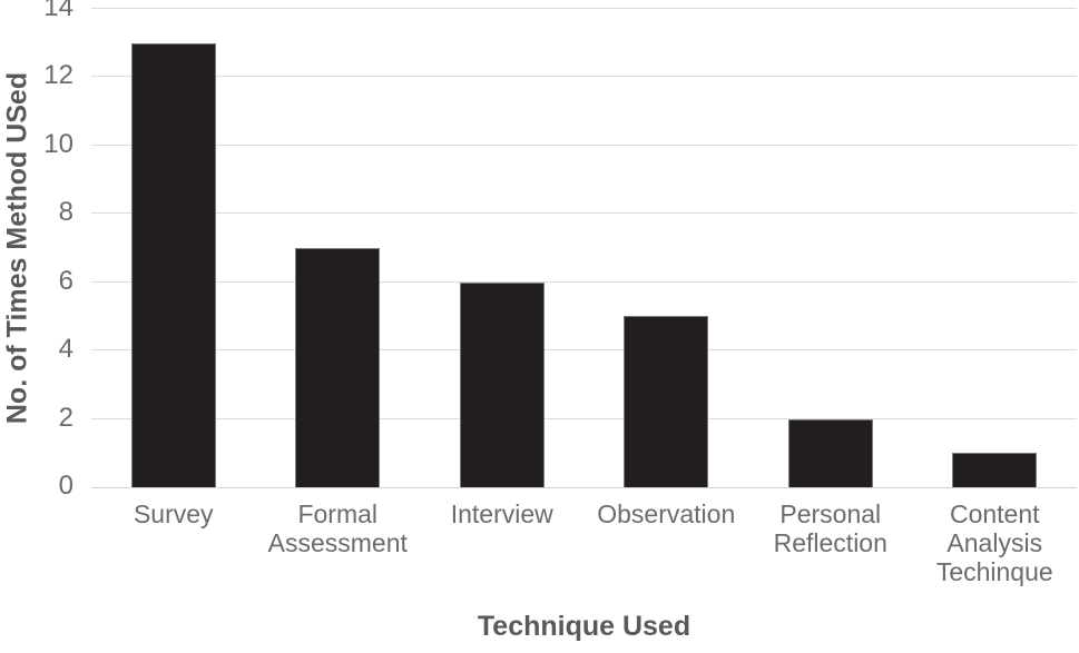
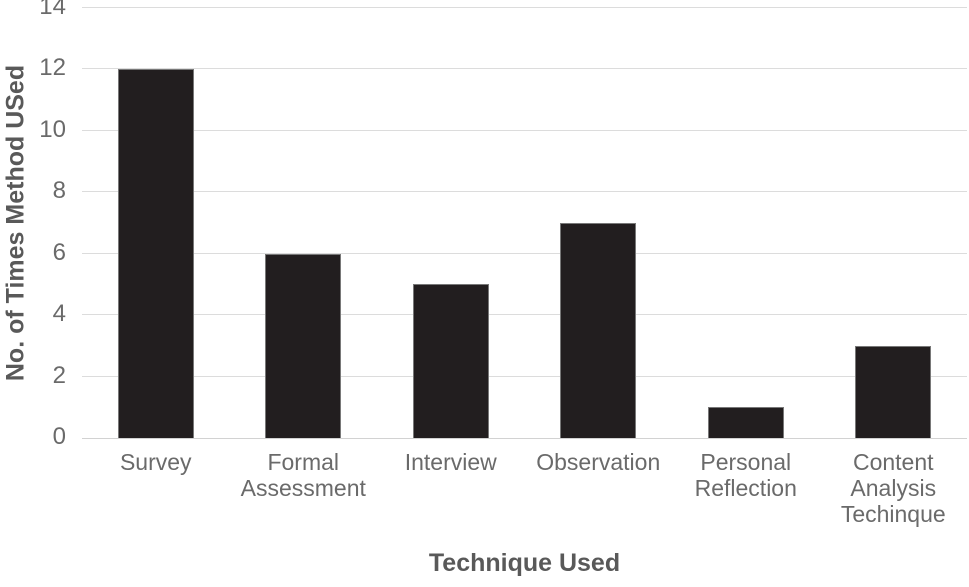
Survey: 13 -> 12
Formal Assessment: 7 -> 6
Interview: 6 -> 5
Observation: 5 -> 7
Personal Reflection: 2 -> 1
Content Analysis Techinque: 1 -> 3
